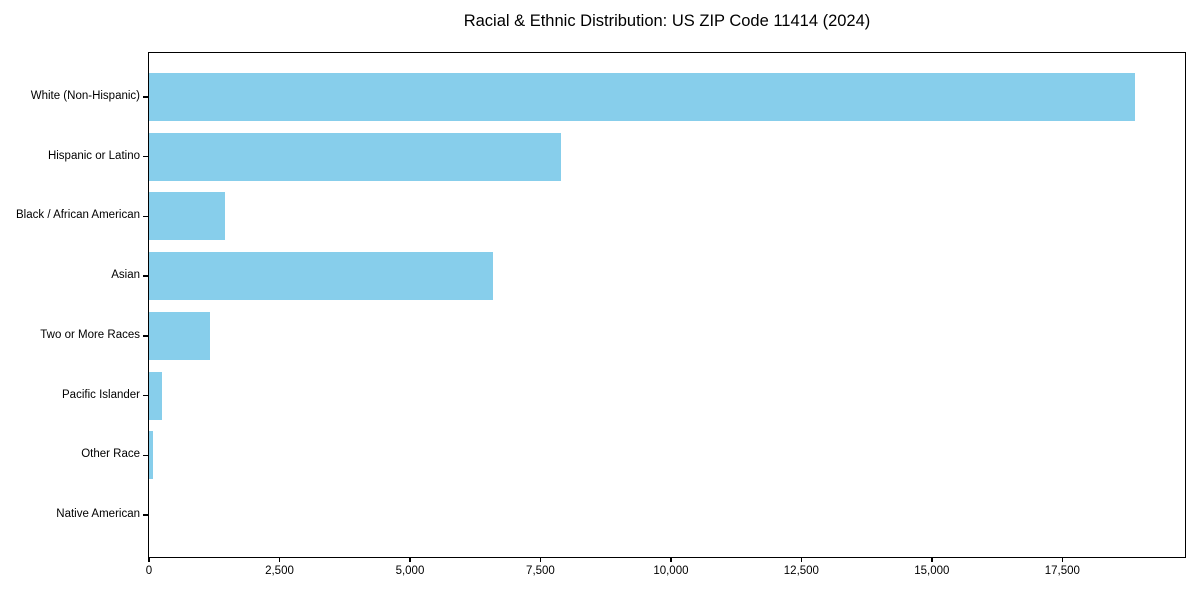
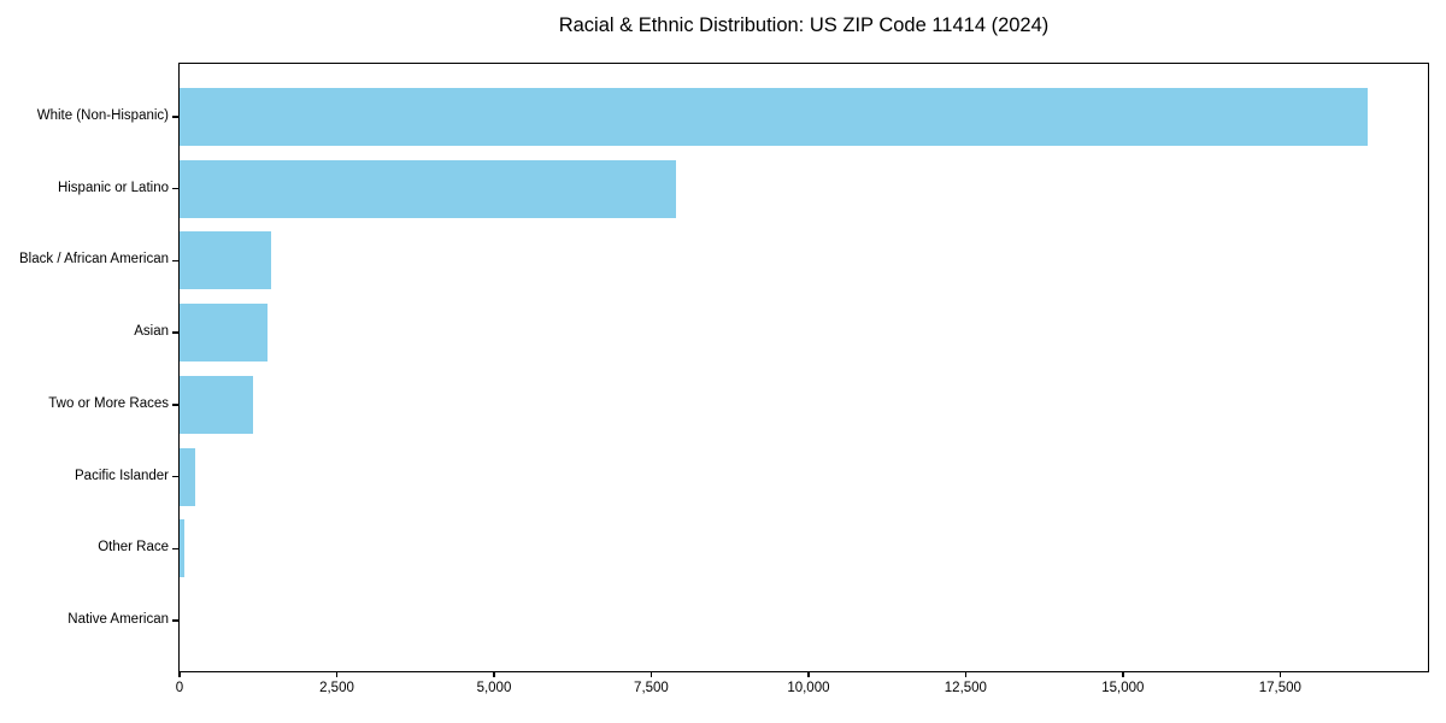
Asian: 6600 -> 1400
